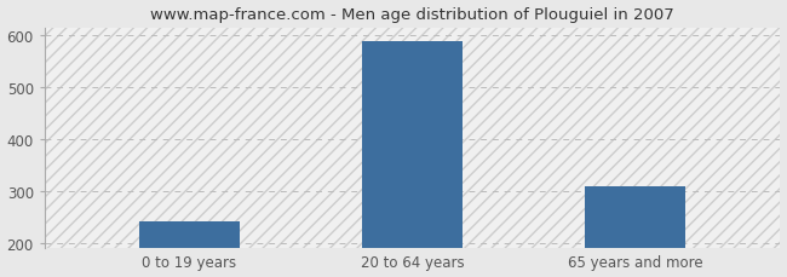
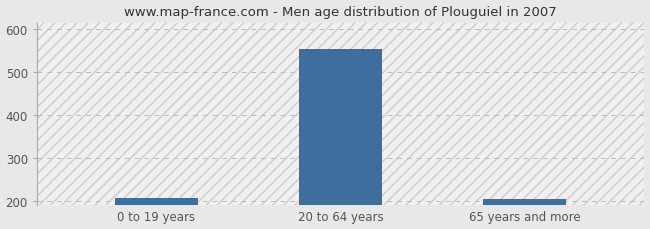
0 to 19 years: 240 -> 207
20 to 64 years: 590 -> 554
65 years and more: 310 -> 203
